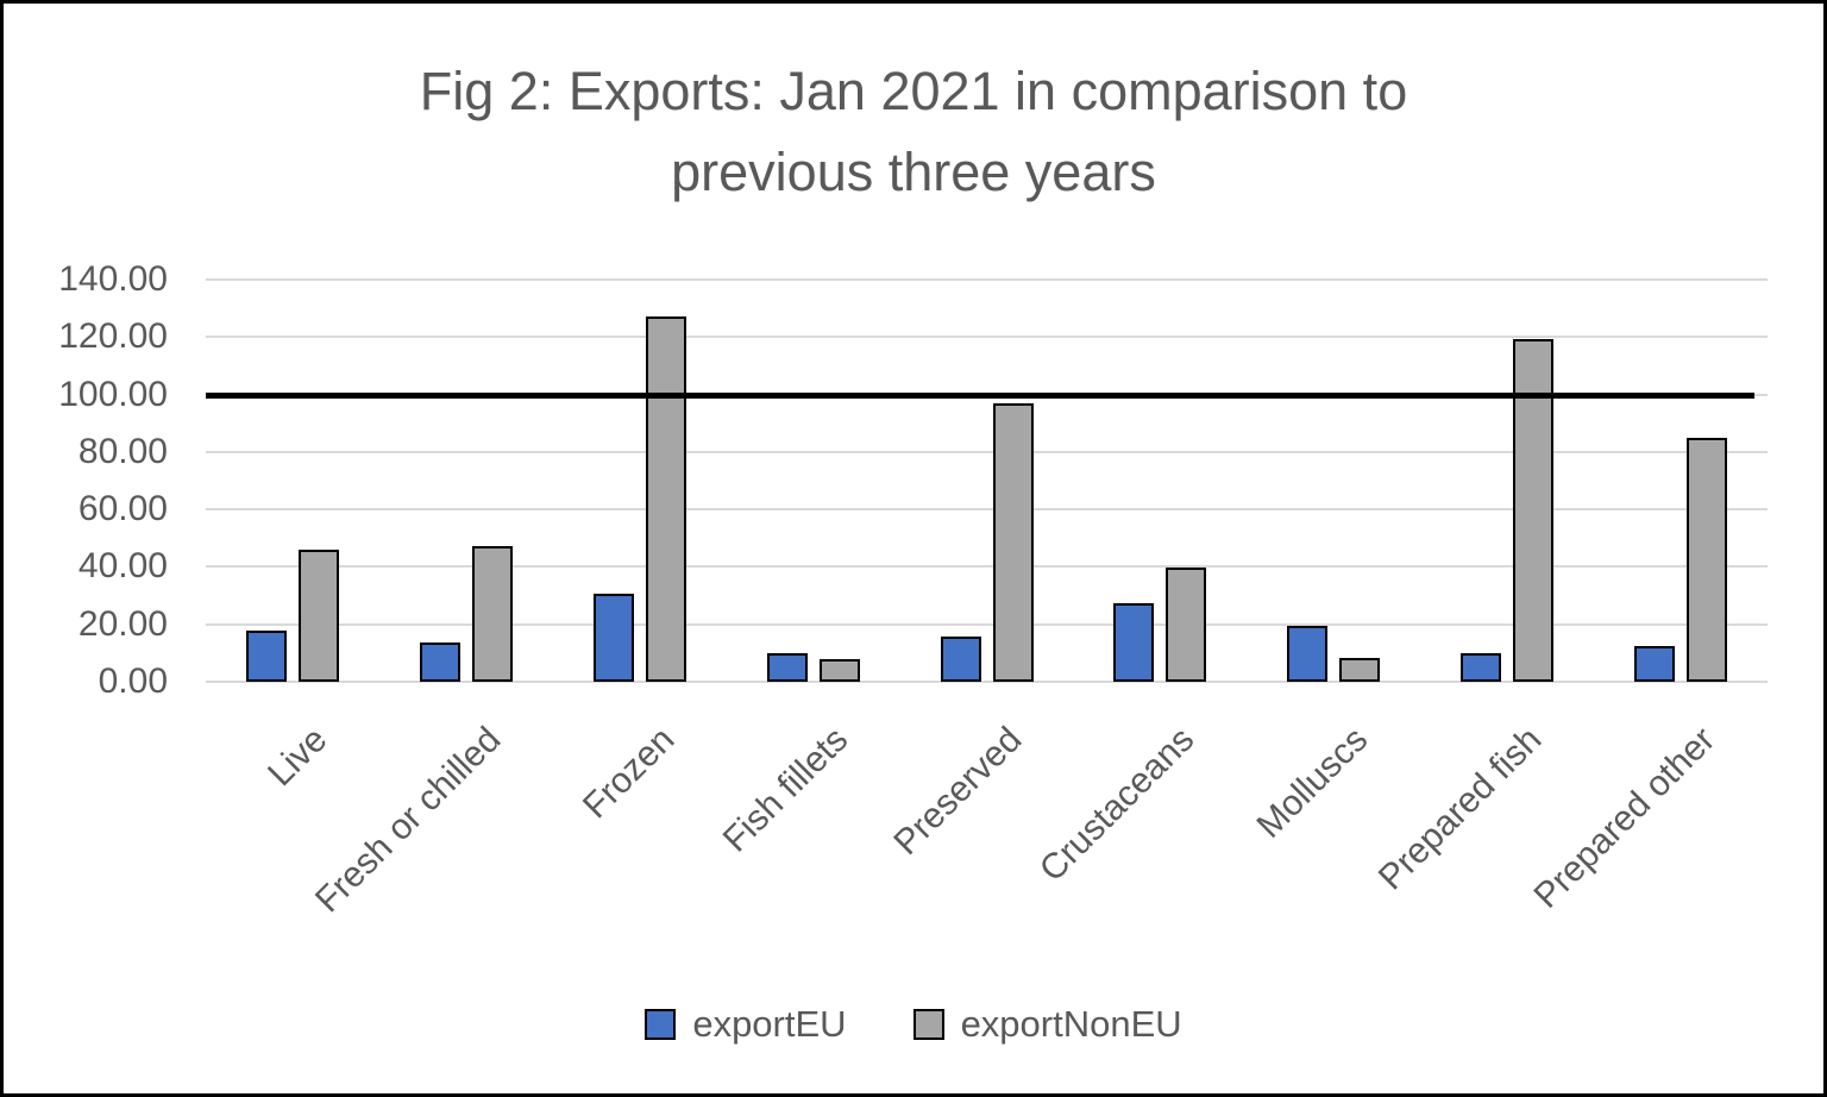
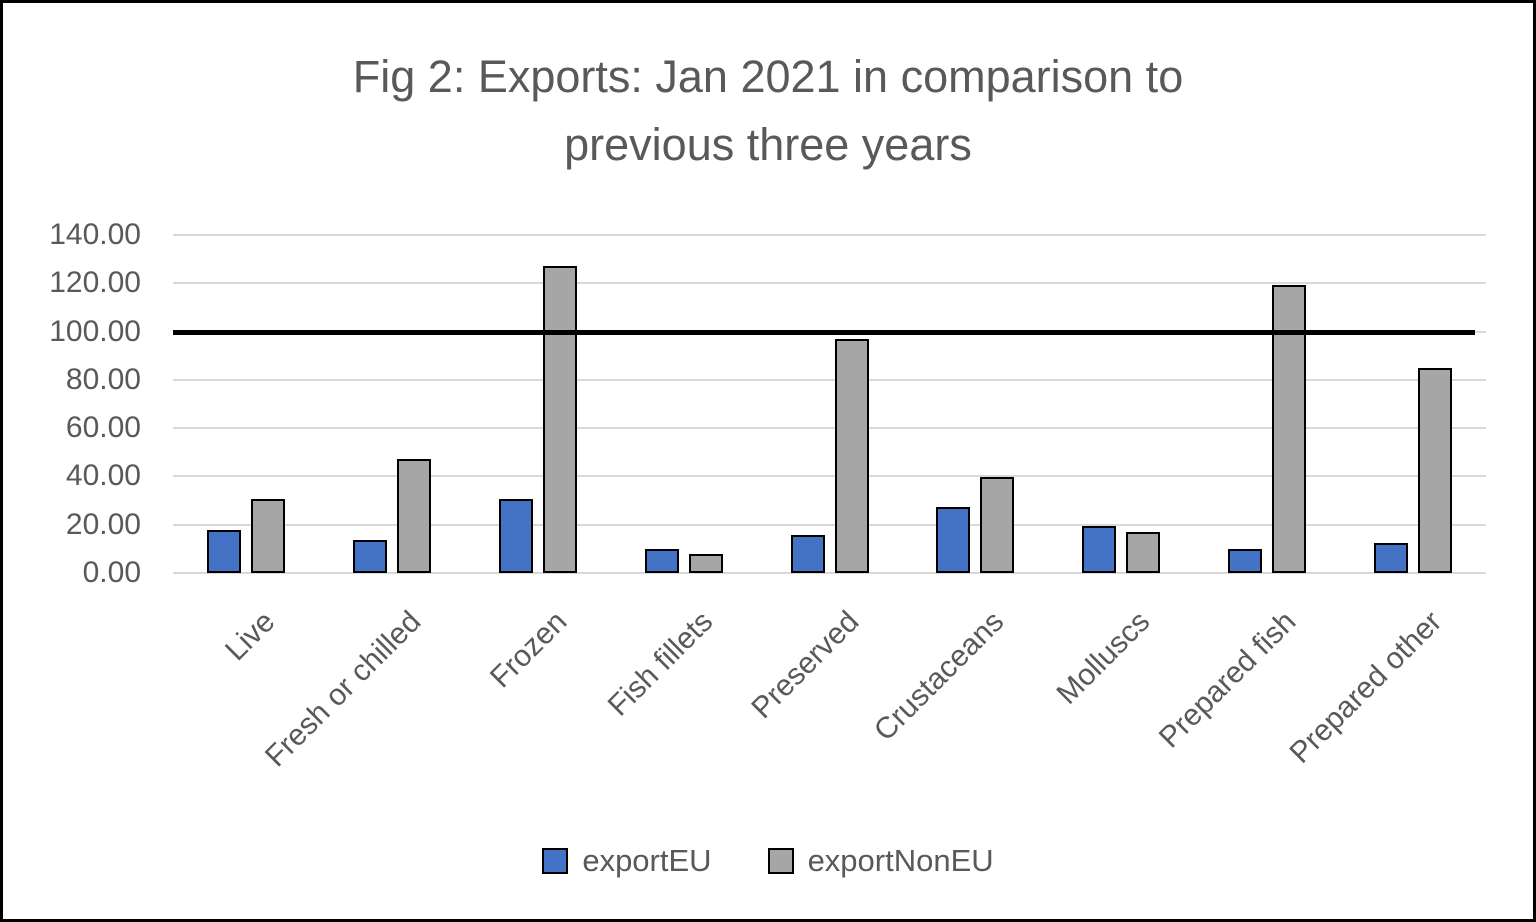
exportNonEU/Live: 45 -> 30
exportNonEU/Molluscs: 8 -> 16
